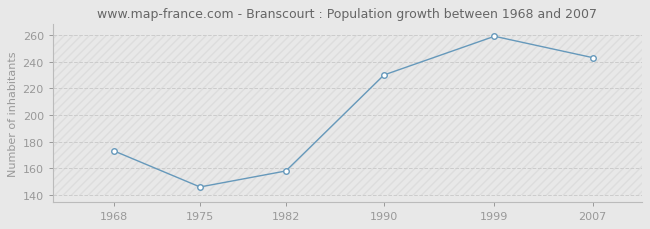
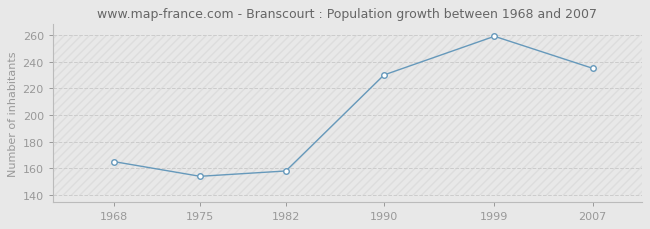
1968: 173 -> 165
1975: 146 -> 154
2007: 243 -> 235
